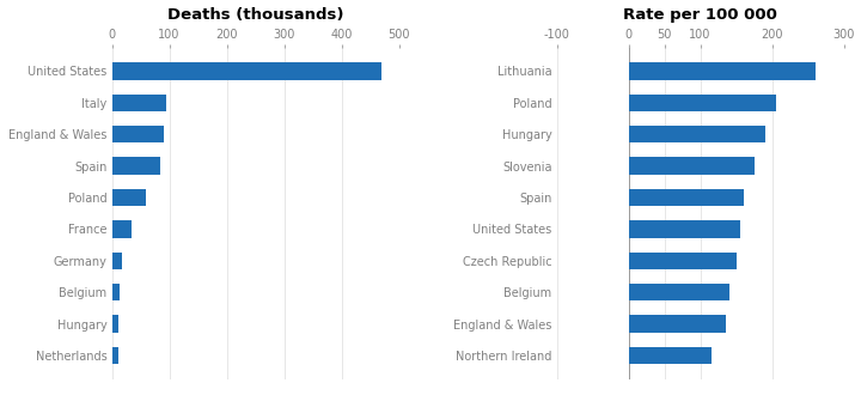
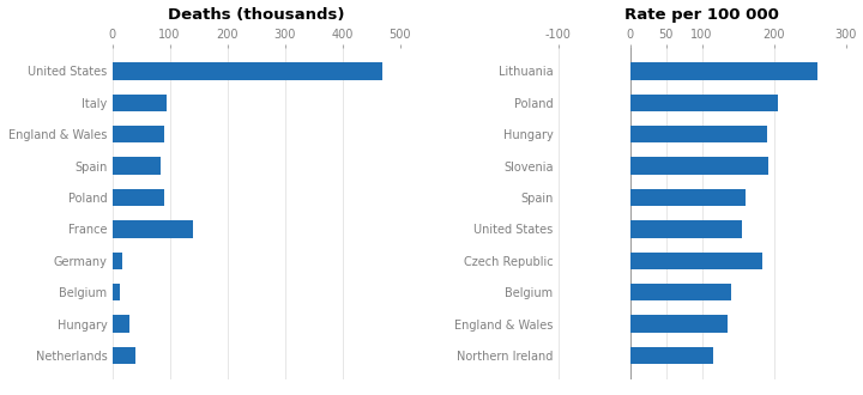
Deaths (thousands)/Poland: 60 -> 90
Deaths (thousands)/France: 35 -> 140
Deaths (thousands)/Hungary: 12 -> 30
Deaths (thousands)/Netherlands: 11 -> 40
Rate per 100 000/Slovenia: 175 -> 192
Rate per 100 000/Czech Republic: 150 -> 184
